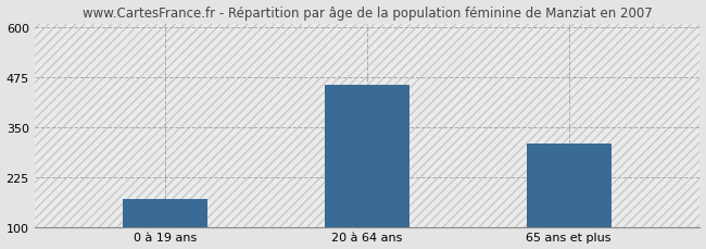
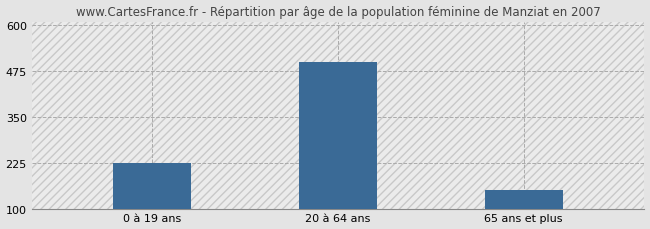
0 à 19 ans: 170 -> 225
20 à 64 ans: 455 -> 500
65 ans et plus: 310 -> 150
